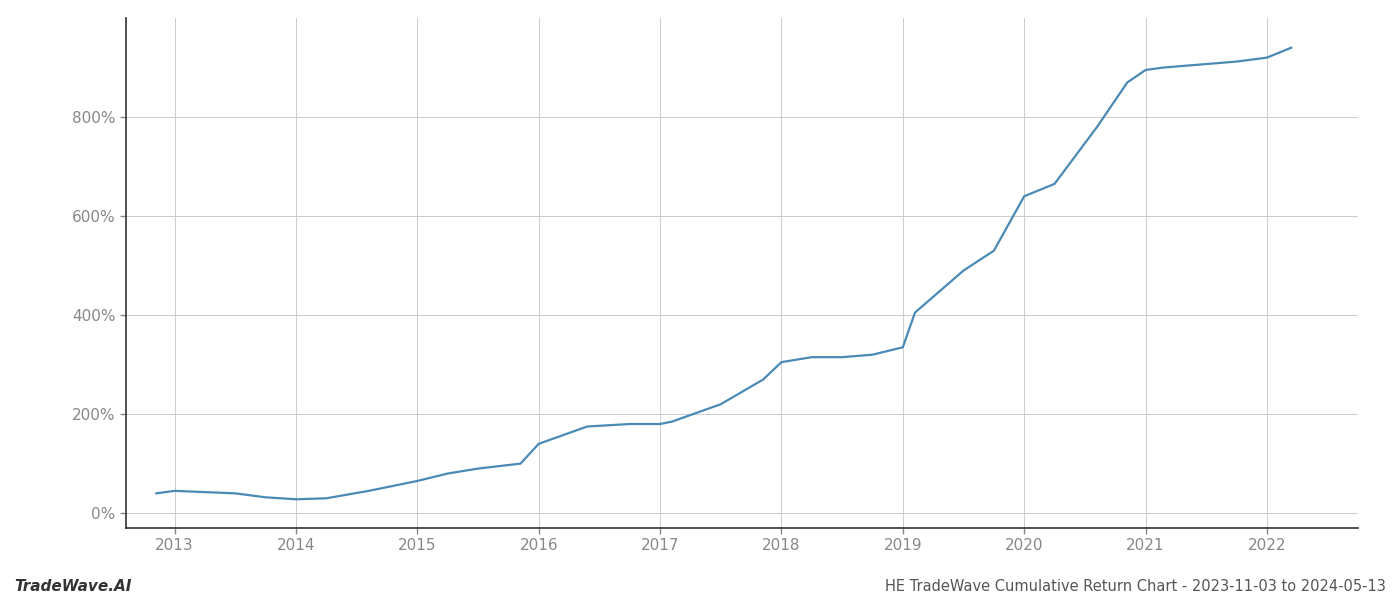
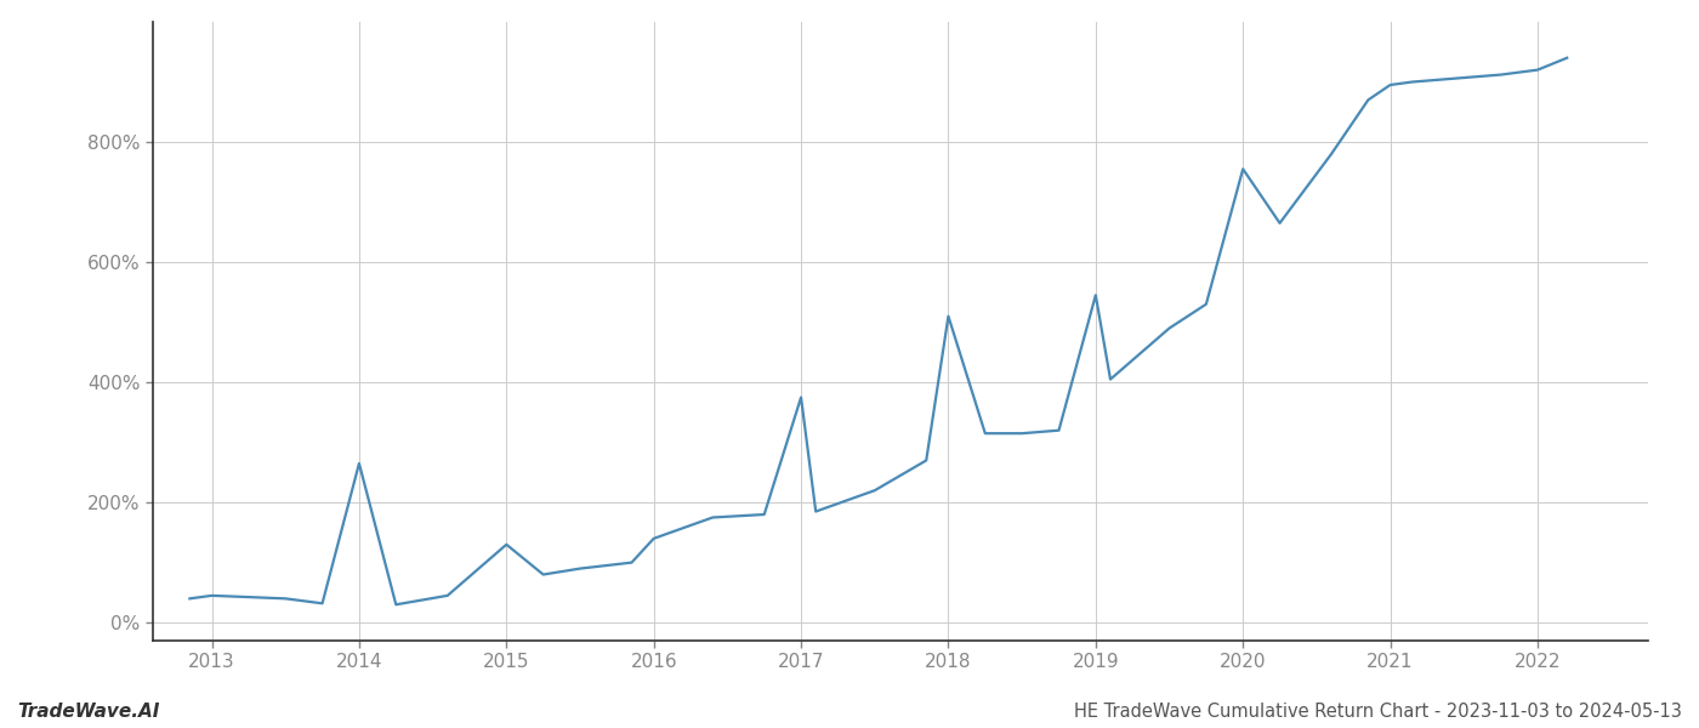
2014: 28% -> 265%
2015: 65% -> 130%
2017: 180% -> 375%
2018: 305% -> 510%
2019: 335% -> 545%
2020: 640% -> 755%
